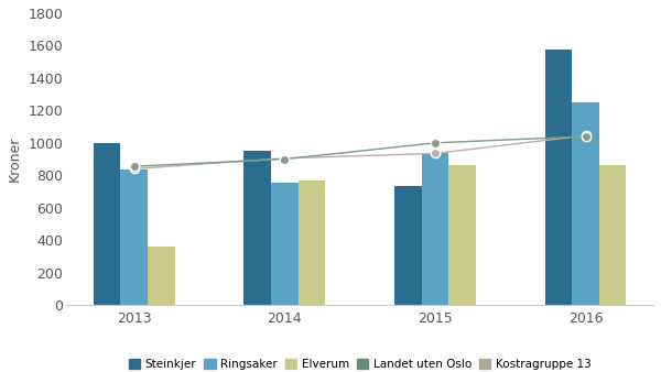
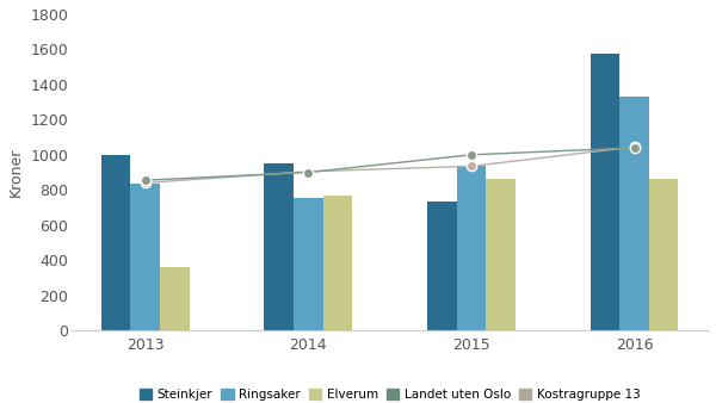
Ringsaker/2016: 1250 -> 1330
